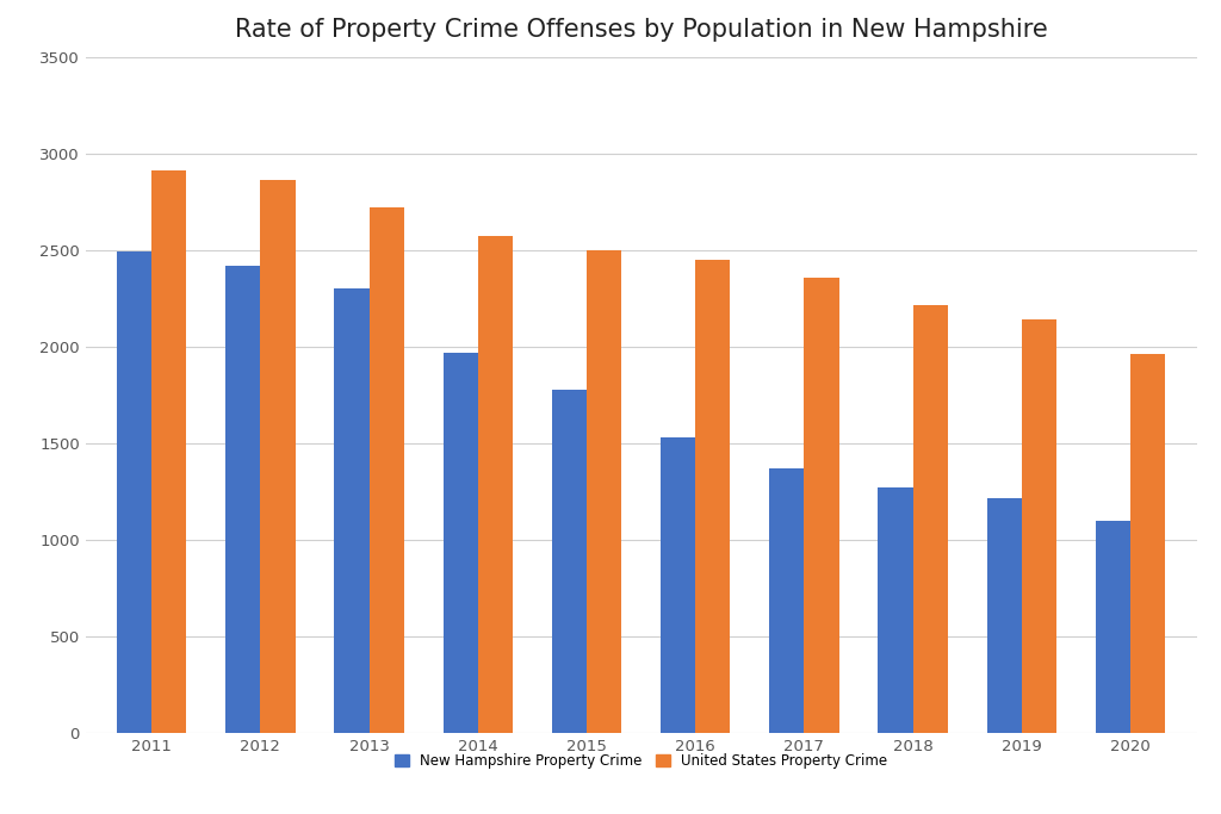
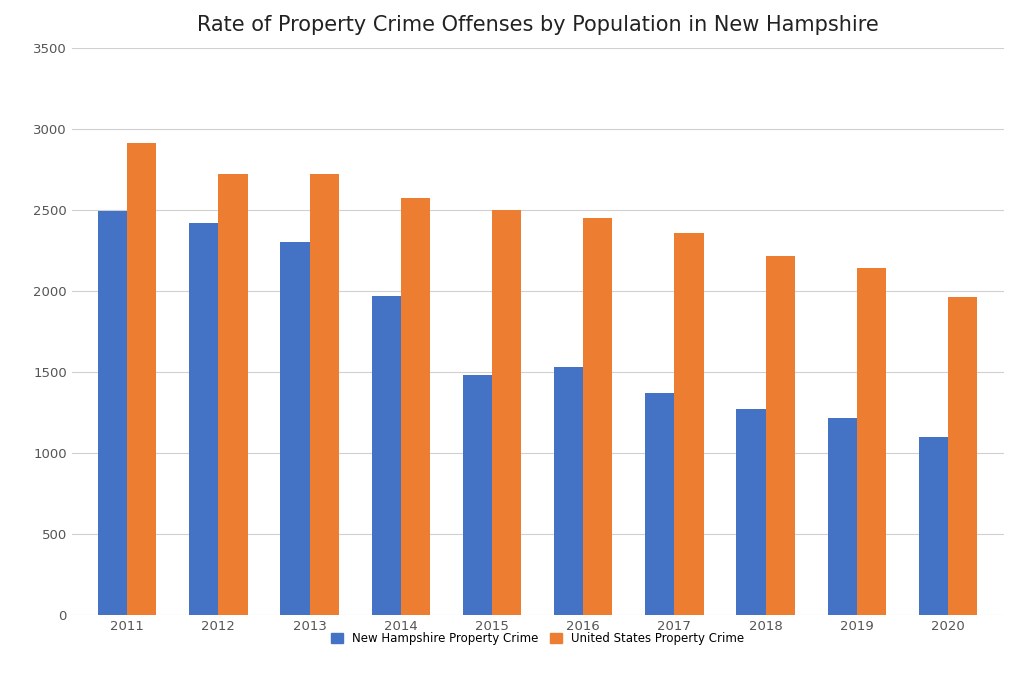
United States Property Crime/2012: 2860 -> 2720
New Hampshire Property Crime/2015: 1780 -> 1480
